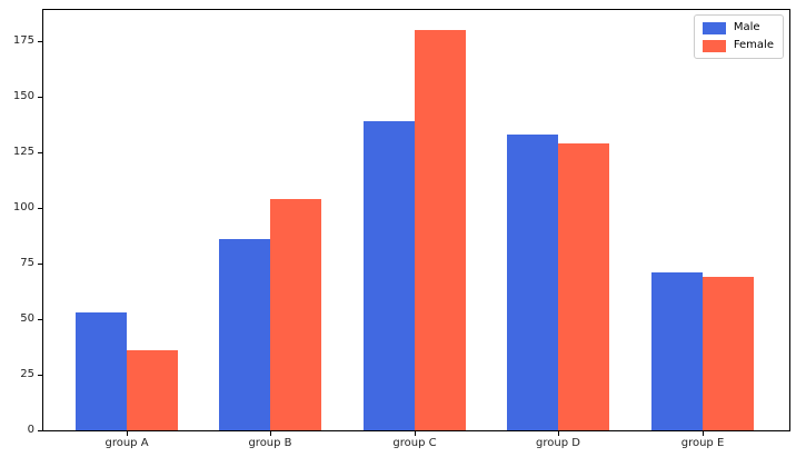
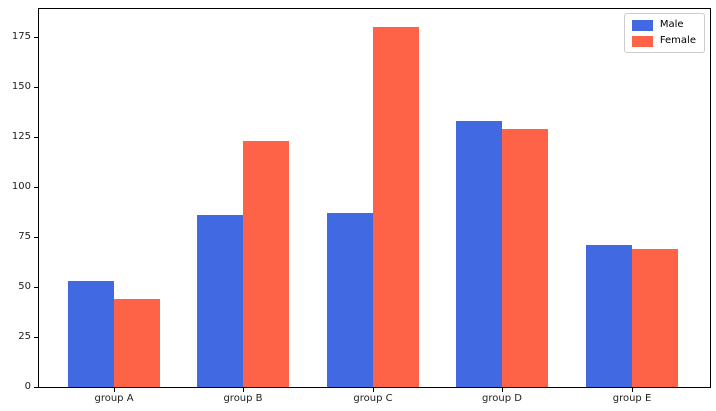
Female/group A: 36 -> 44
Female/group B: 104 -> 123
Male/group C: 139 -> 87
